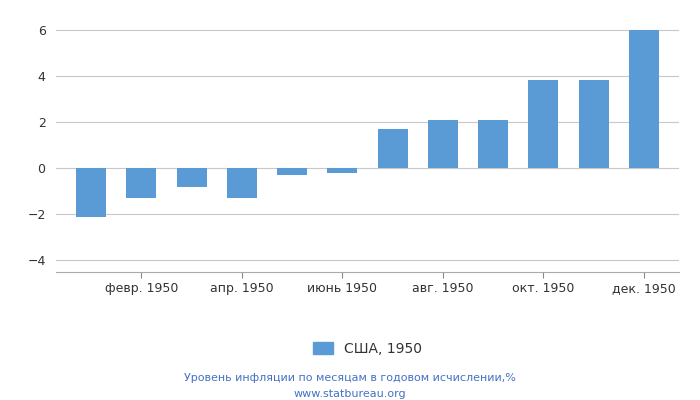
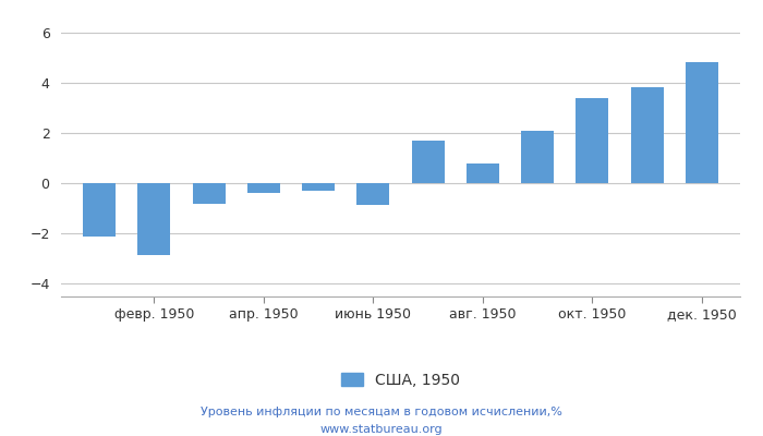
февр. 1950: -1.30 -> -2.85
апр. 1950: -1.30 -> -0.35
июнь 1950: -0.20 -> -0.85
авг. 1950: 2.10 -> 0.80
окт. 1950: 3.85 -> 3.40
дек. 1950: 6.00 -> 4.85
